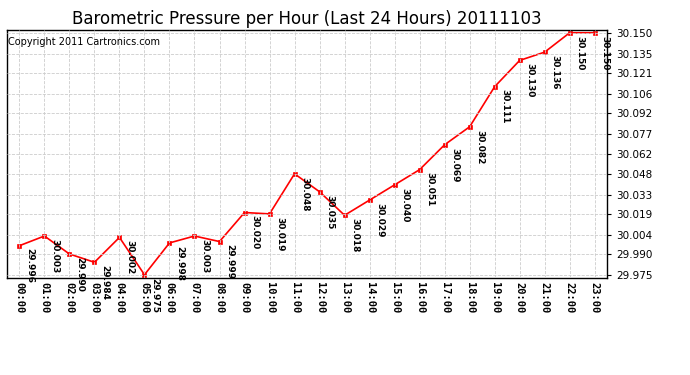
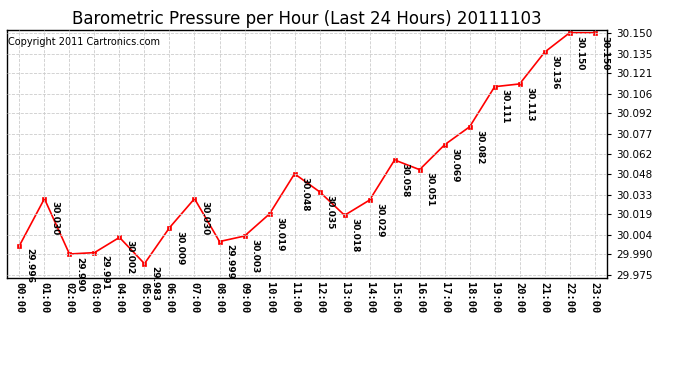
01:00: 30.003 -> 30.030
03:00: 29.984 -> 29.991
05:00: 29.975 -> 29.983
06:00: 29.998 -> 30.009
07:00: 30.003 -> 30.030
09:00: 30.020 -> 30.003
15:00: 30.040 -> 30.058
20:00: 30.130 -> 30.113
